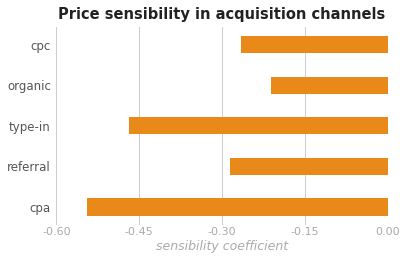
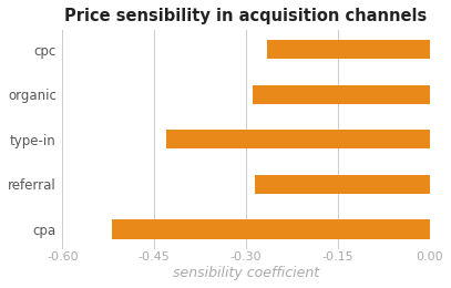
organic: -0.212 -> -0.290
type-in: -0.468 -> -0.430
cpa: -0.544 -> -0.520
